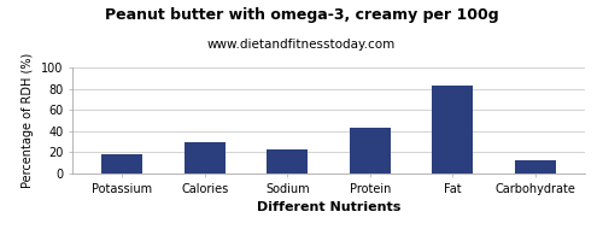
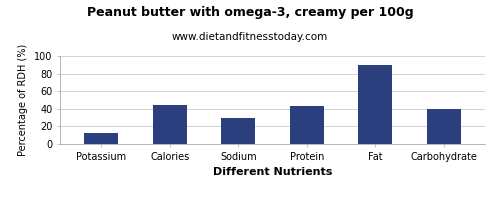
Potassium: 18 -> 12
Calories: 30 -> 44
Sodium: 23 -> 30
Fat: 83 -> 90
Carbohydrate: 13 -> 40
